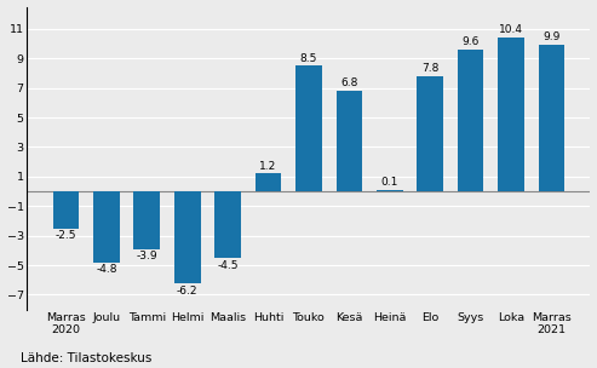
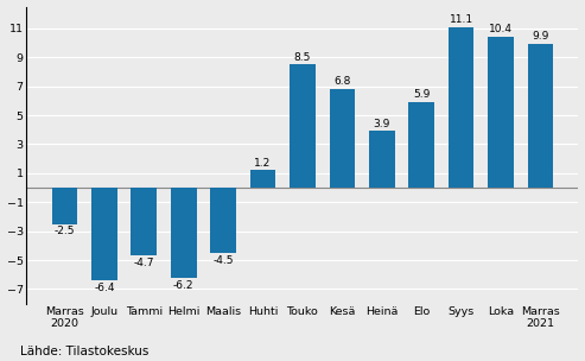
Joulu: -4.8 -> -6.4
Tammi: -3.9 -> -4.7
Heinä: 0.1 -> 3.9
Elo: 7.8 -> 5.9
Syys: 9.6 -> 11.1
